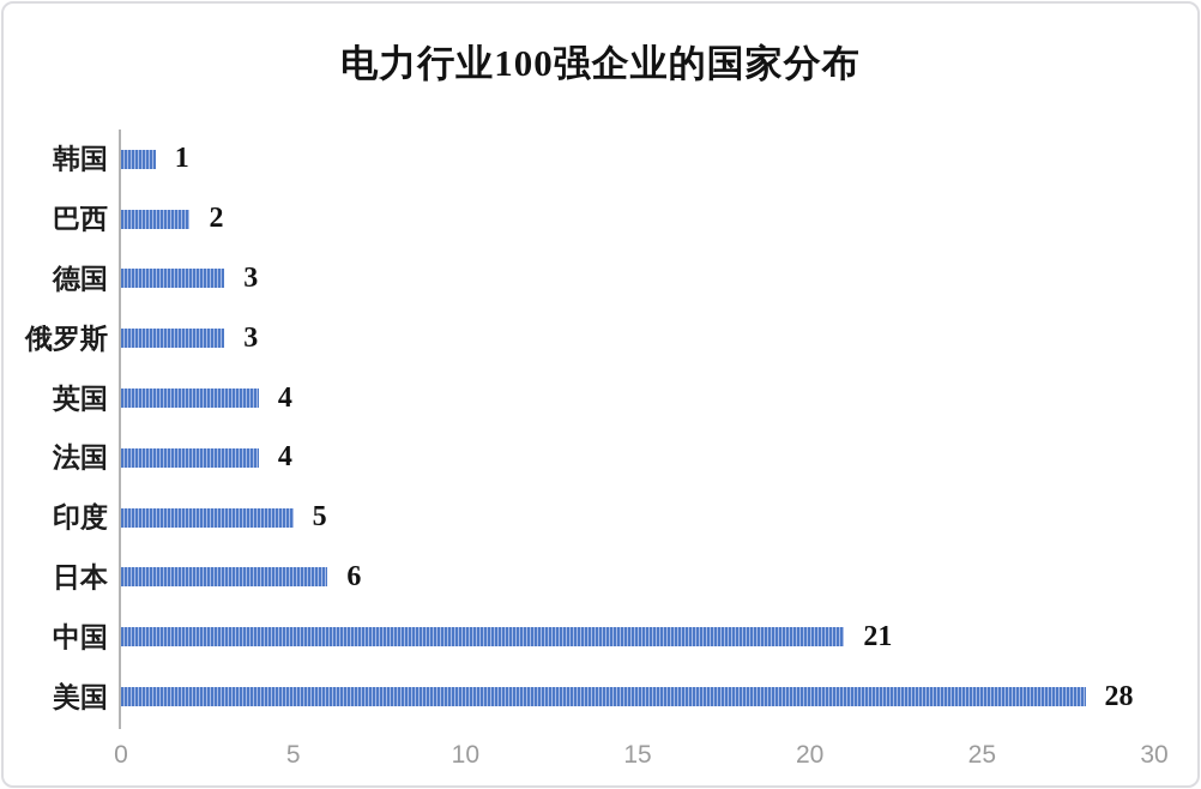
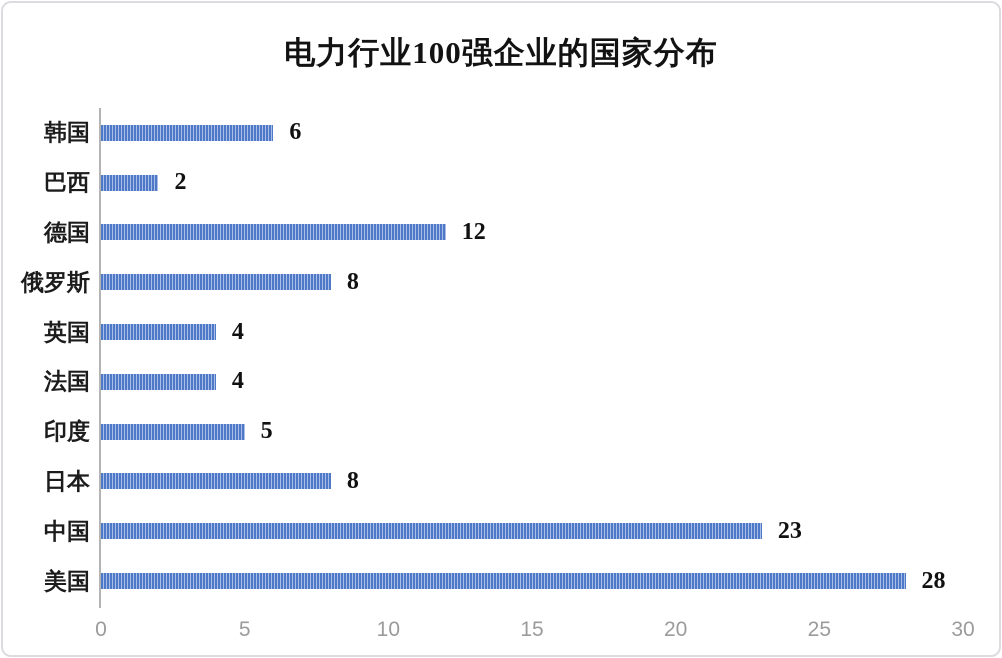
韩国: 1 -> 6
德国: 3 -> 12
俄罗斯: 3 -> 8
日本: 6 -> 8
中国: 21 -> 23
